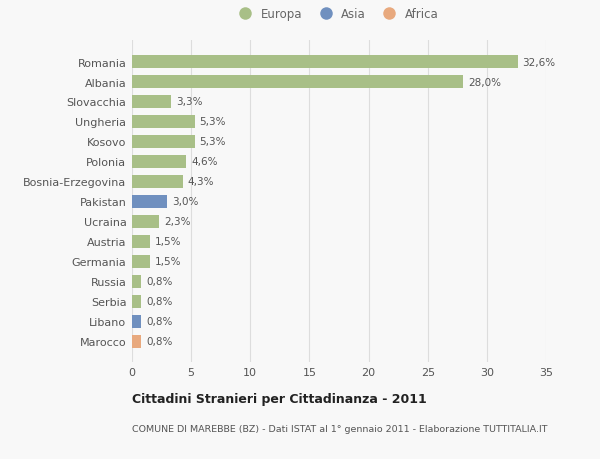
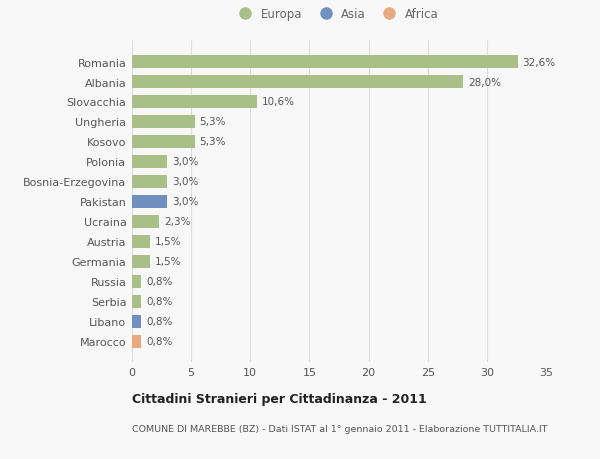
Slovacchia: 3,3% -> 10,6%
Polonia: 4,6% -> 3,0%
Bosnia-Erzegovina: 4,3% -> 3,0%
